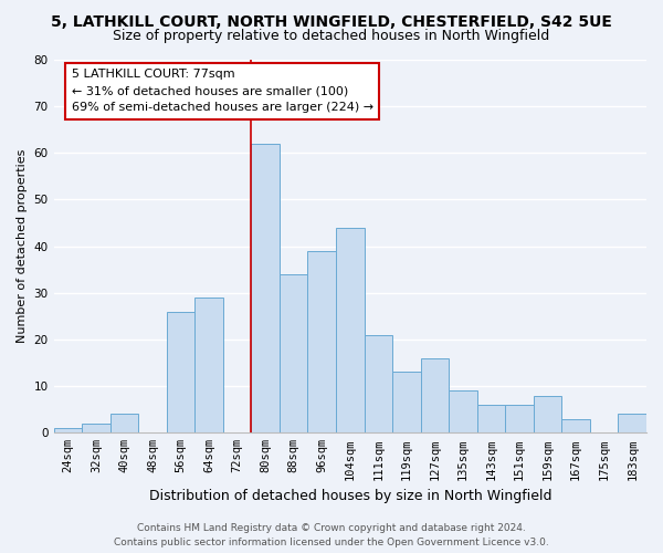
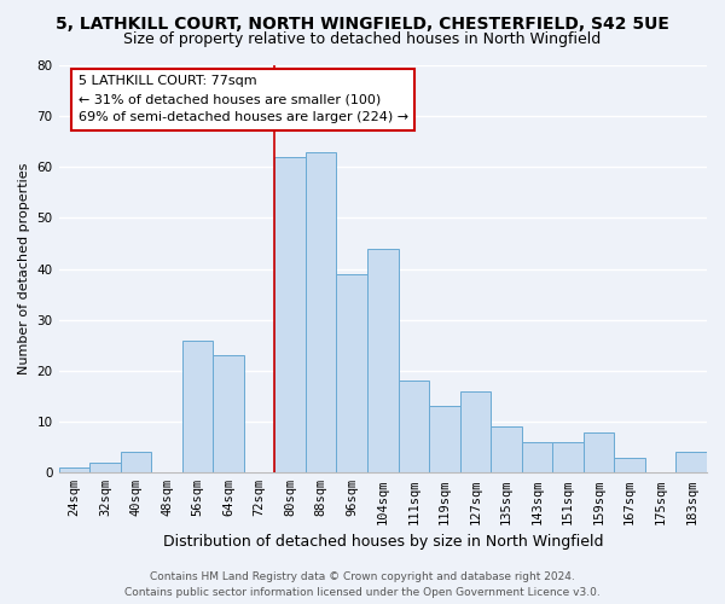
64sqm: 29 -> 23
88sqm: 34 -> 63
111sqm: 21 -> 18
